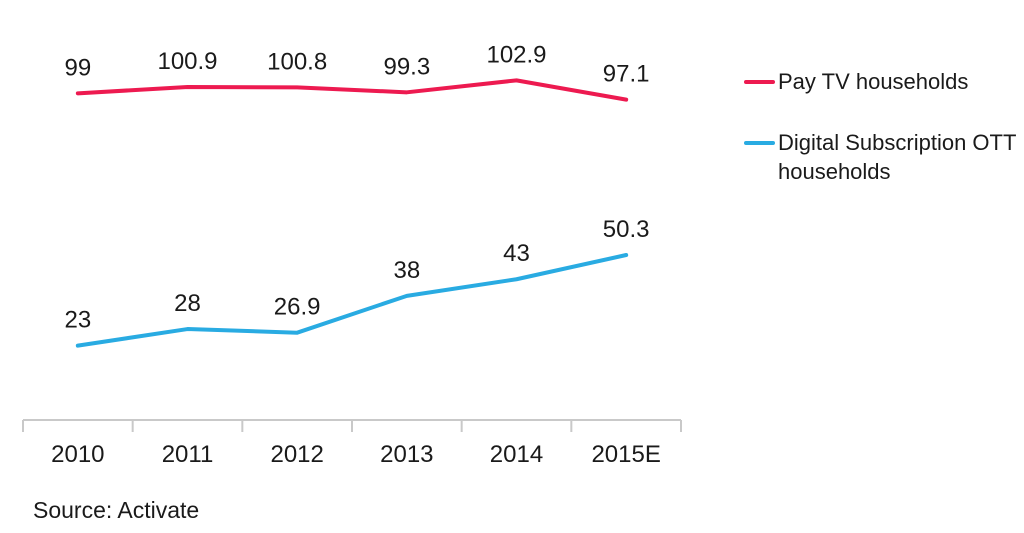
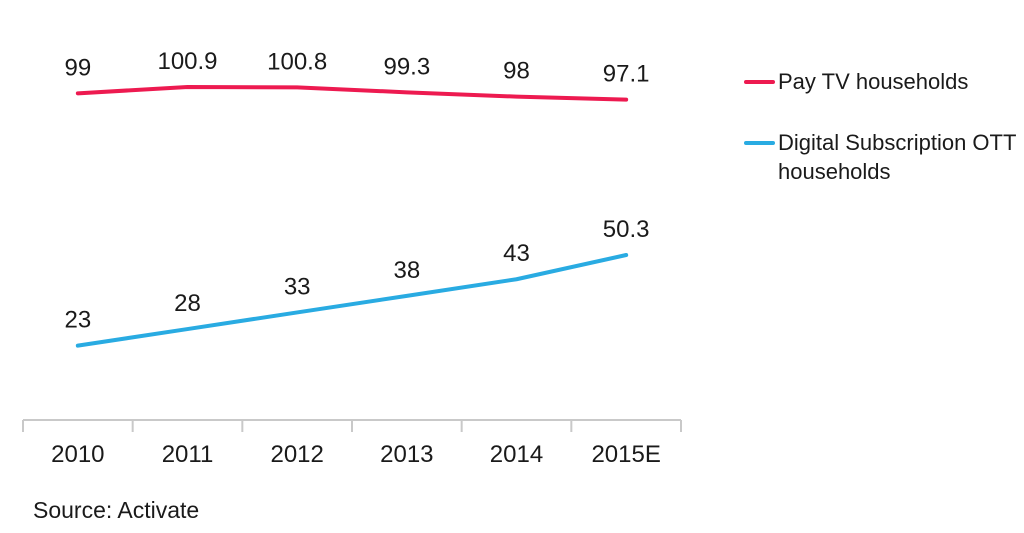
Digital Subscription OTT households/2012: 26.9 -> 33
Pay TV households/2014: 102.9 -> 98
